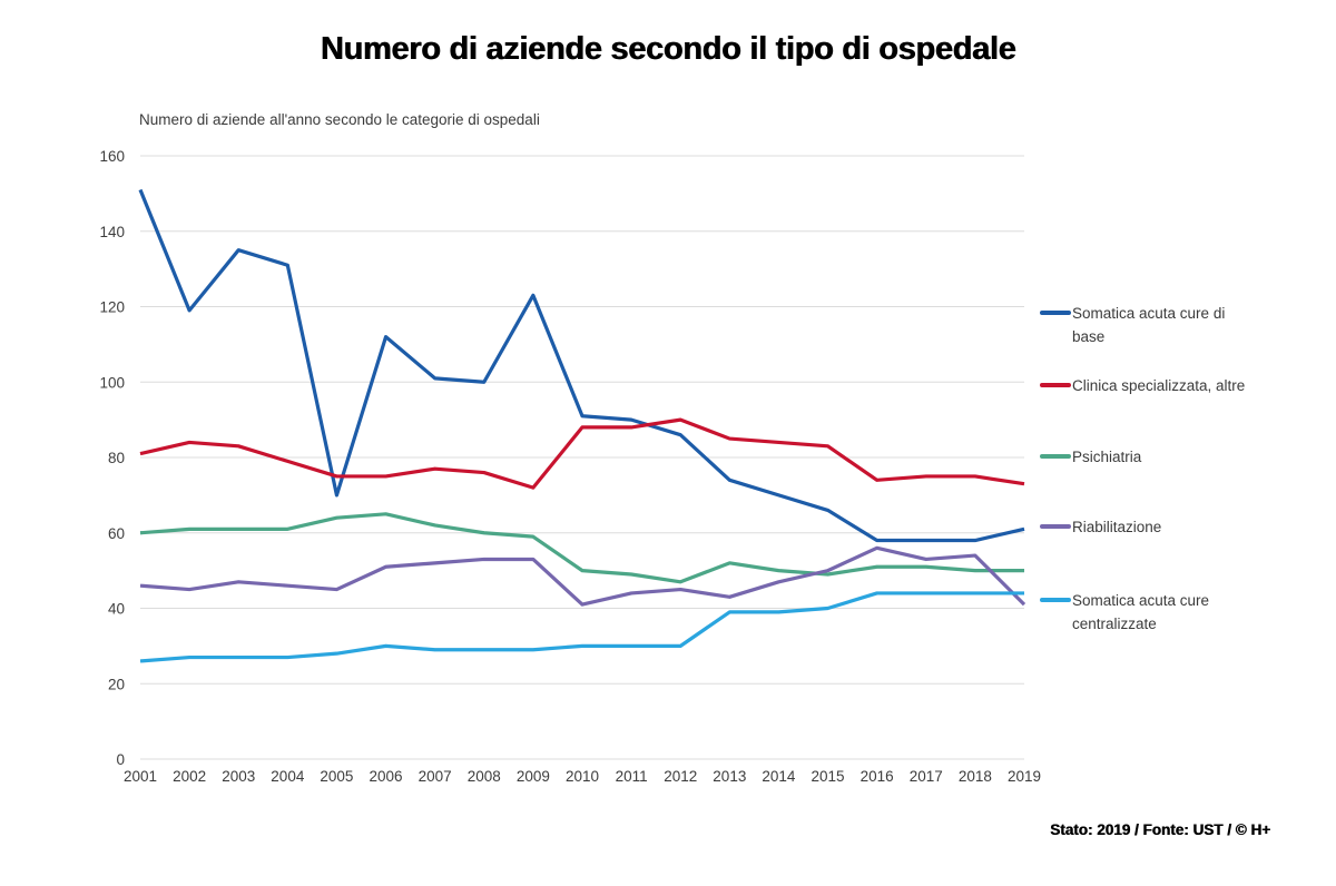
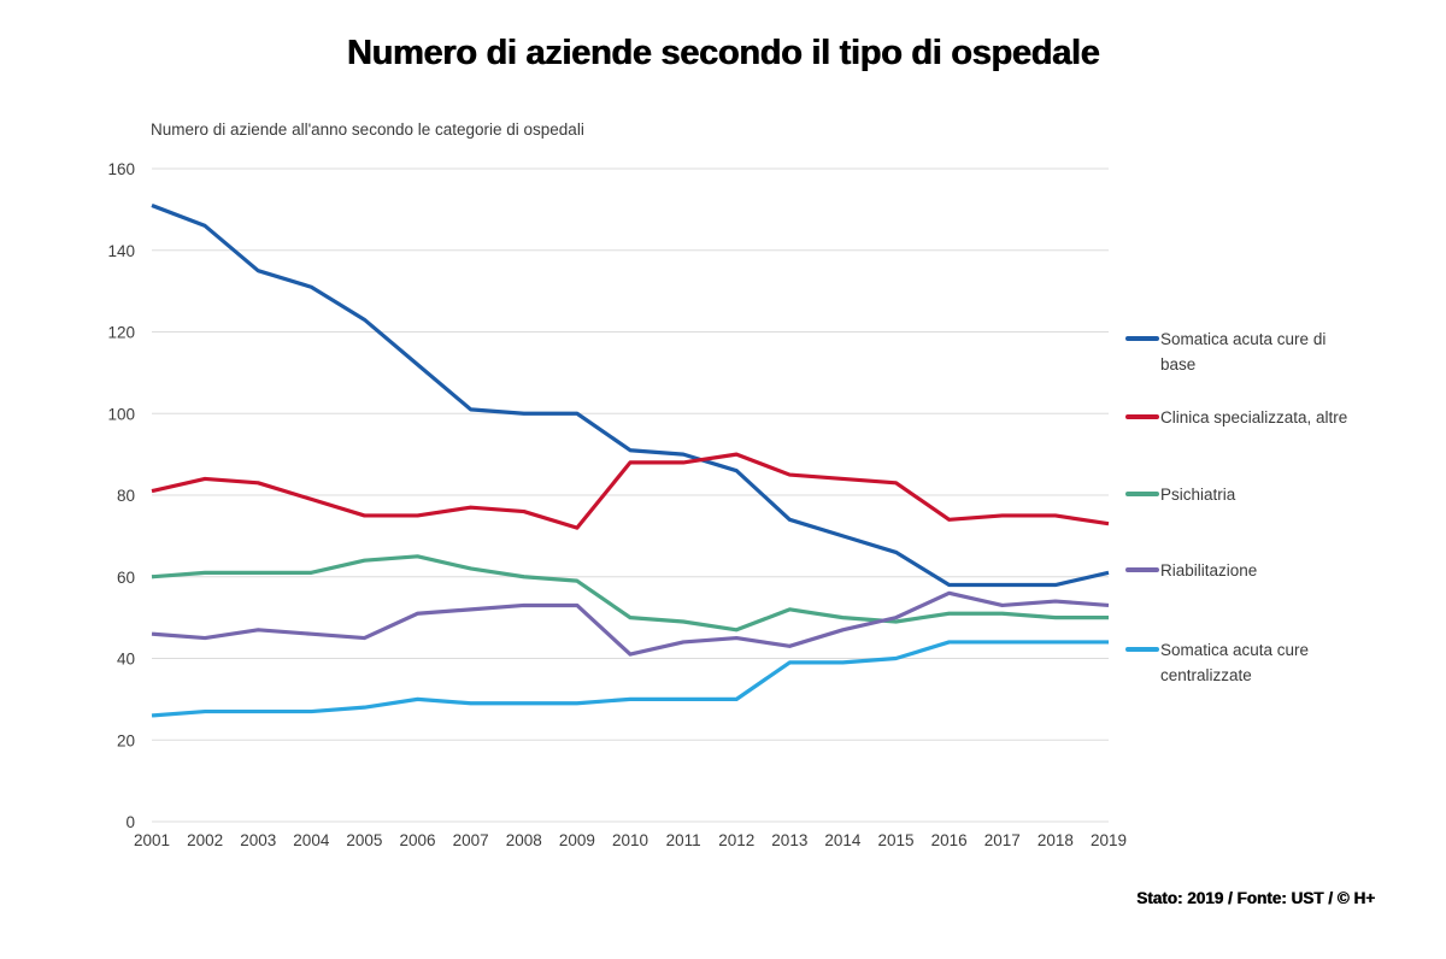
Somatica acuta cure di base/2002: 119 -> 146
Somatica acuta cure di base/2005: 70 -> 123
Somatica acuta cure di base/2009: 123 -> 100
Riabilitazione/2019: 41 -> 53
